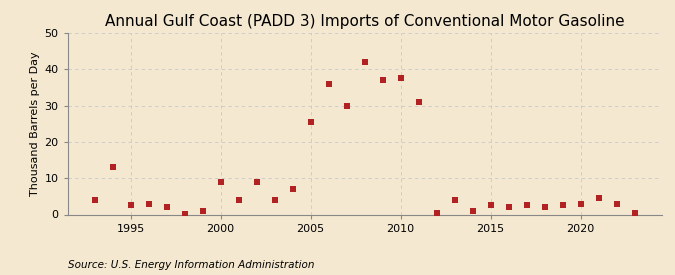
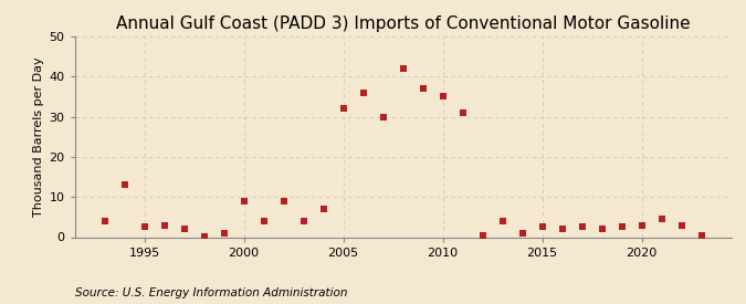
2005: 25.5 -> 32.0
2010: 37.5 -> 35.0
